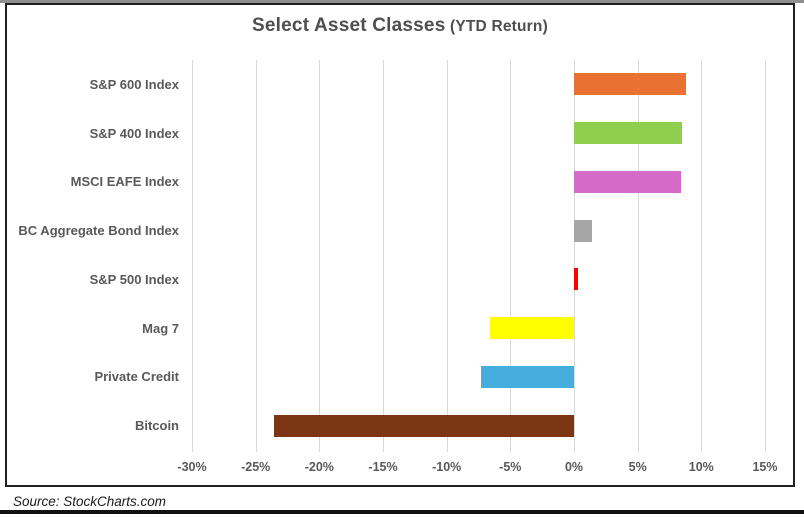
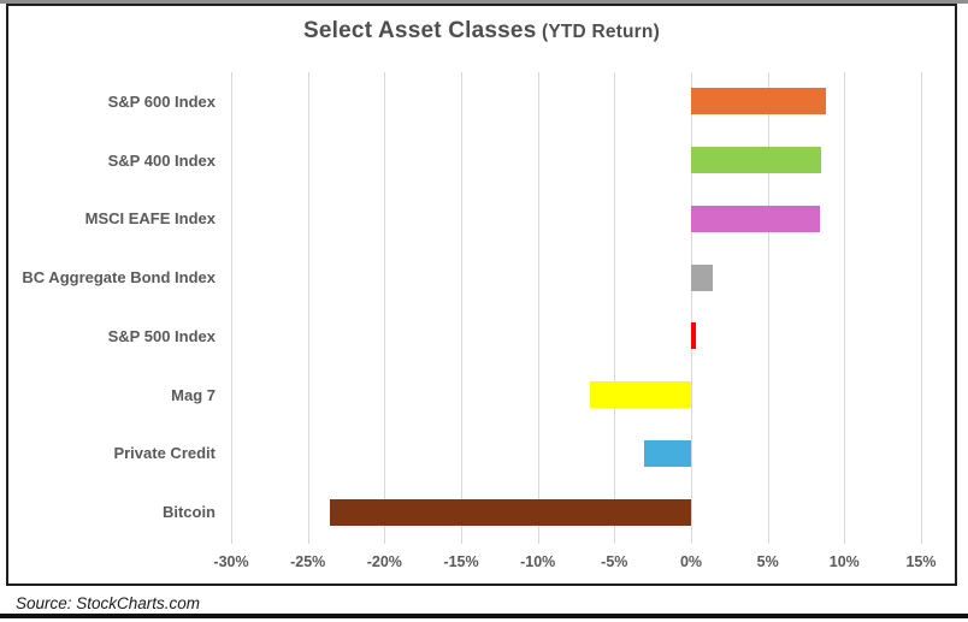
Private Credit: -7.3% -> -3.1%
